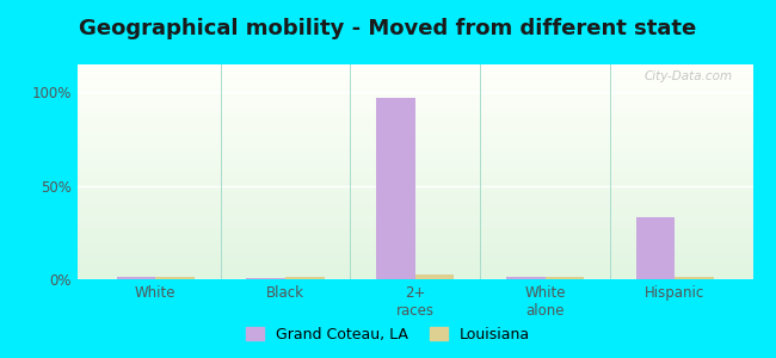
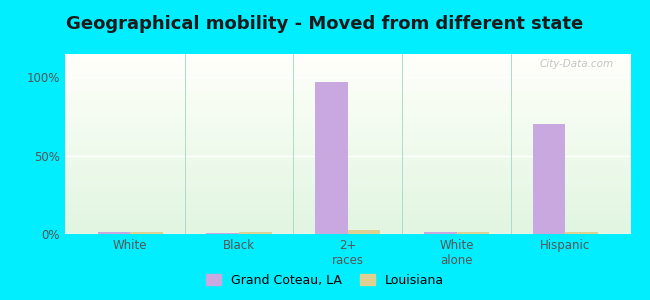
Grand Coteau, LA/Hispanic: 33% -> 70%
